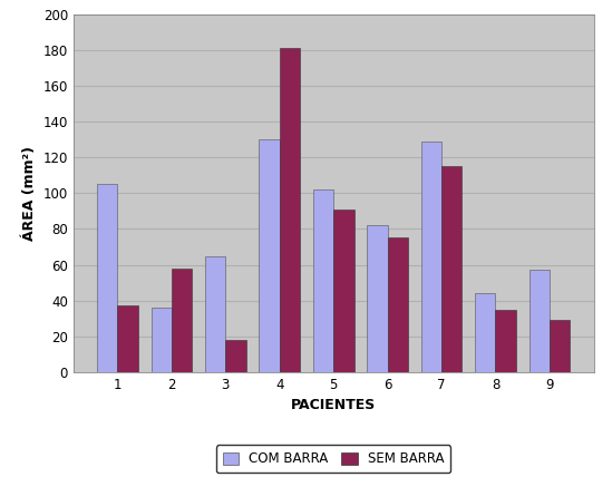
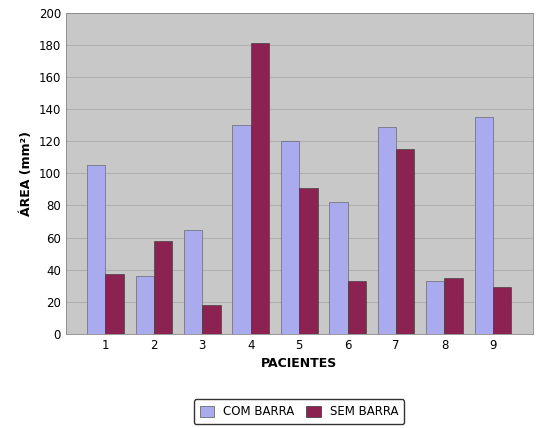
COM BARRA/5: 102 -> 120
SEM BARRA/6: 75 -> 33
COM BARRA/8: 44 -> 33
COM BARRA/9: 57 -> 135
